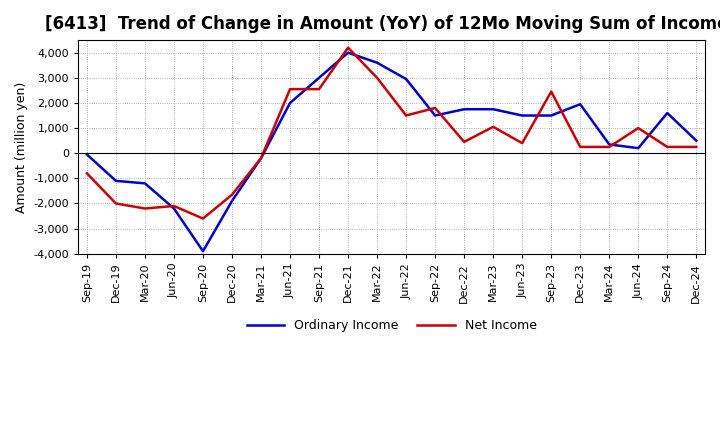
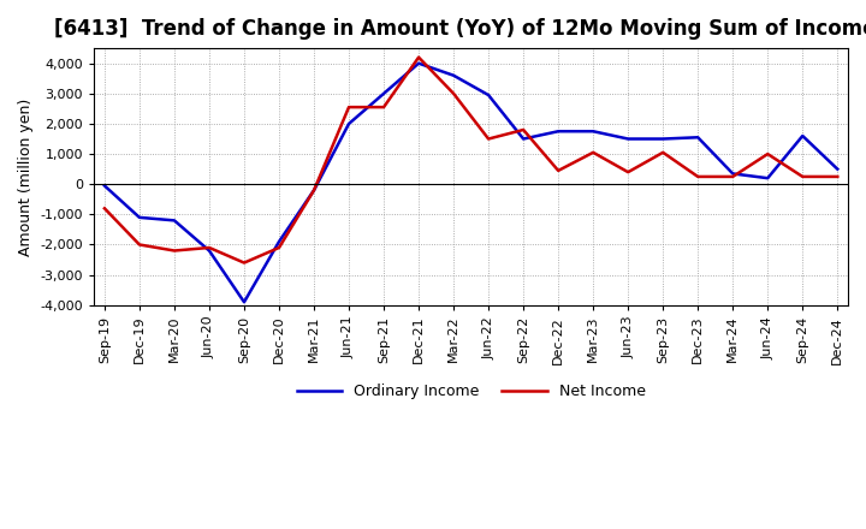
Net Income/Dec-20: -1,650 -> -2,100
Net Income/Sep-23: 2,450 -> 1,050
Ordinary Income/Dec-23: 1,950 -> 1,550
